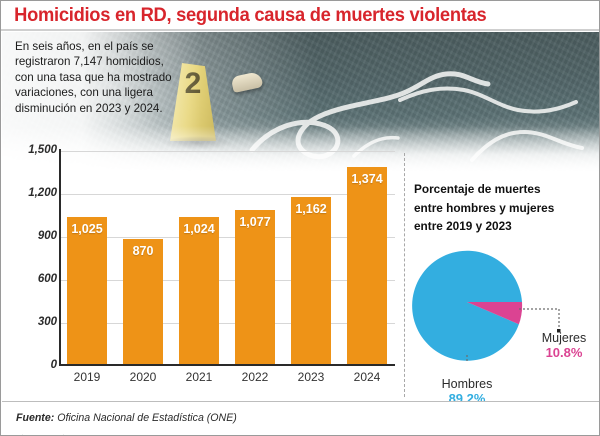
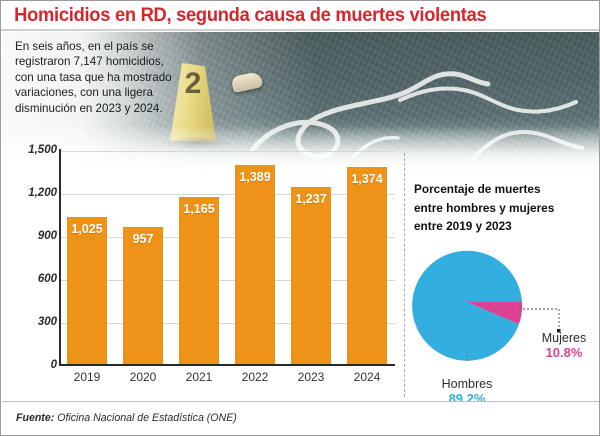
2020: 870 -> 957
2021: 1,024 -> 1,165
2022: 1,077 -> 1,389
2023: 1,162 -> 1,237
